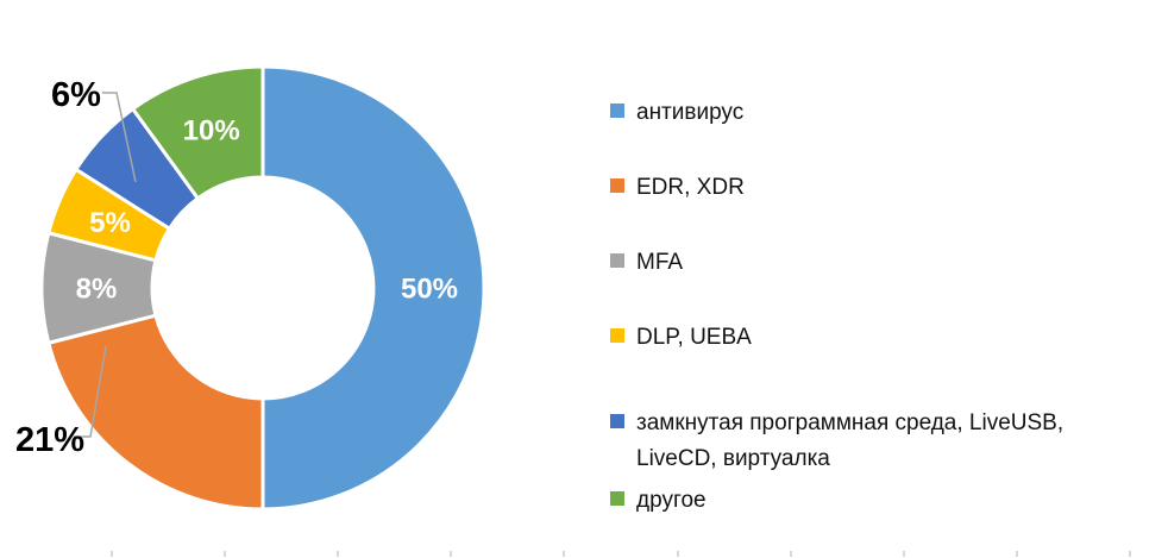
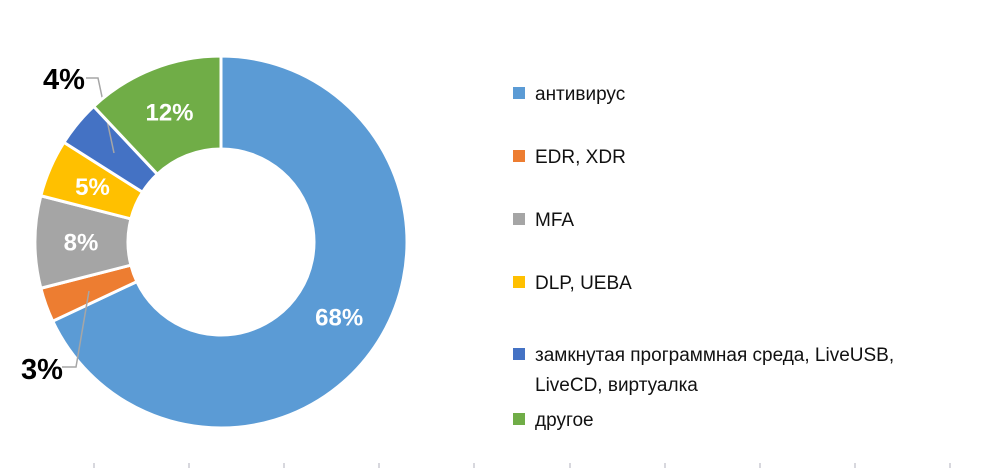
антивирус: 50% -> 68%
EDR, XDR: 21% -> 3%
замкнутая программная среда, LiveUSB, LiveCD, виртуалка: 6% -> 4%
другое: 10% -> 12%
